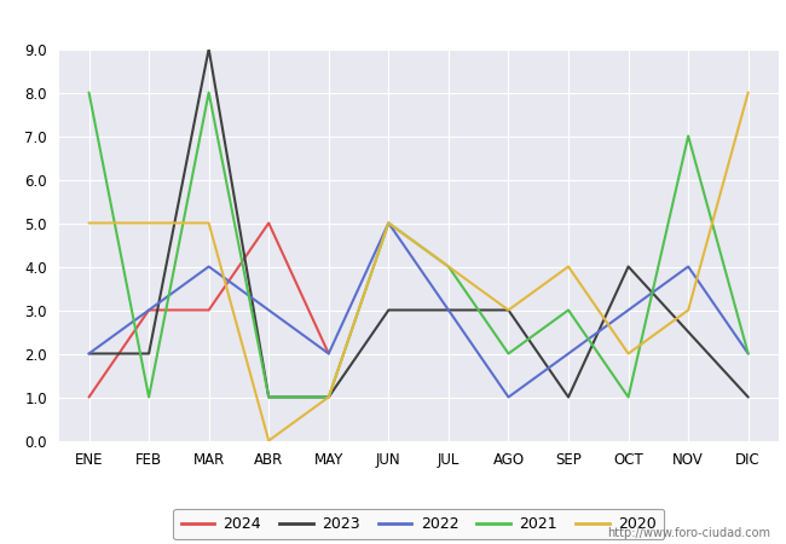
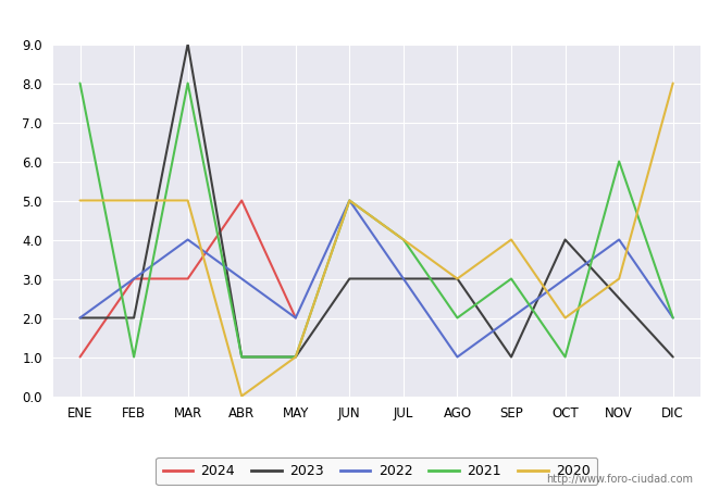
2021/NOV: 7 -> 6
